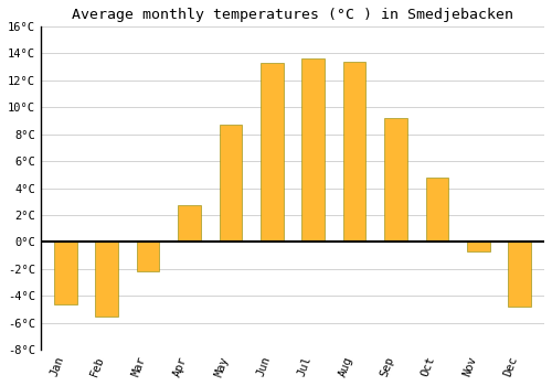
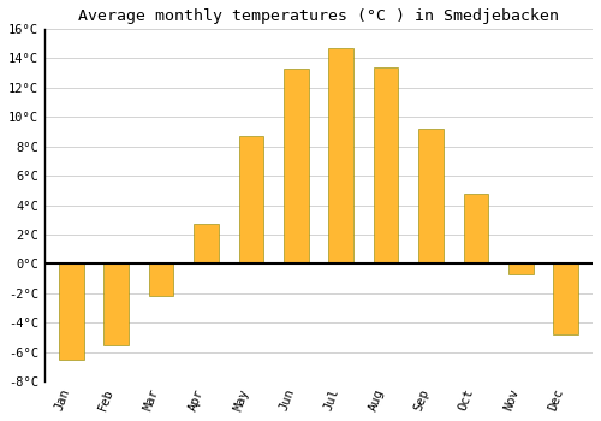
Jan: -4.6°C -> -6.5°C
Jul: 13.6°C -> 14.7°C
